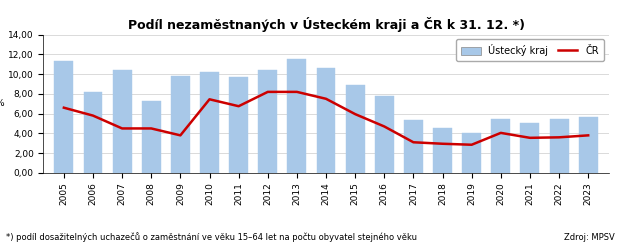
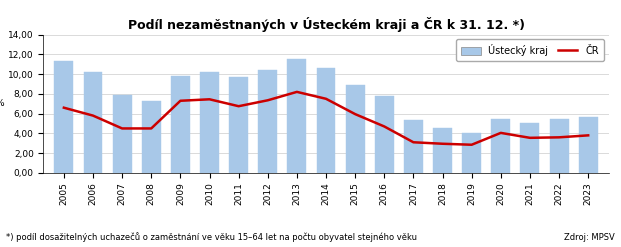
Ústecký kraj/2006: 8,2 -> 10,2
Ústecký kraj/2007: 10,4 -> 7,9
ČR/2009: 3,8 -> 7,3
ČR/2012: 8,2 -> 7,3
